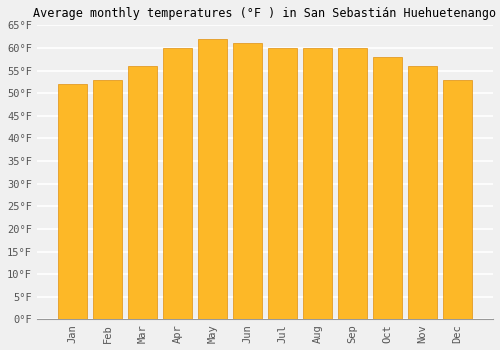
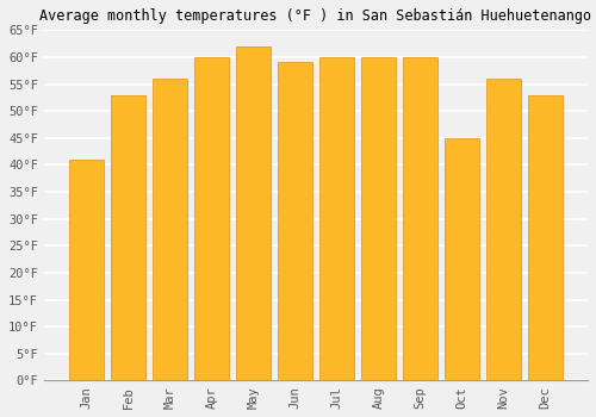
Jan: 52°F -> 41°F
Jun: 61°F -> 59°F
Oct: 58°F -> 45°F
